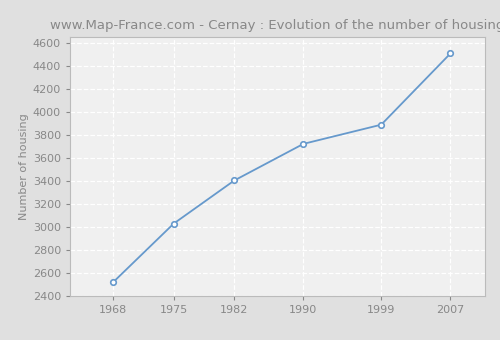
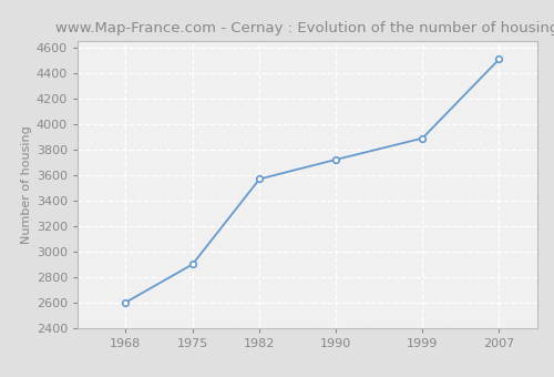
1968: 2520 -> 2600
1975: 3030 -> 2900
1982: 3400 -> 3570
